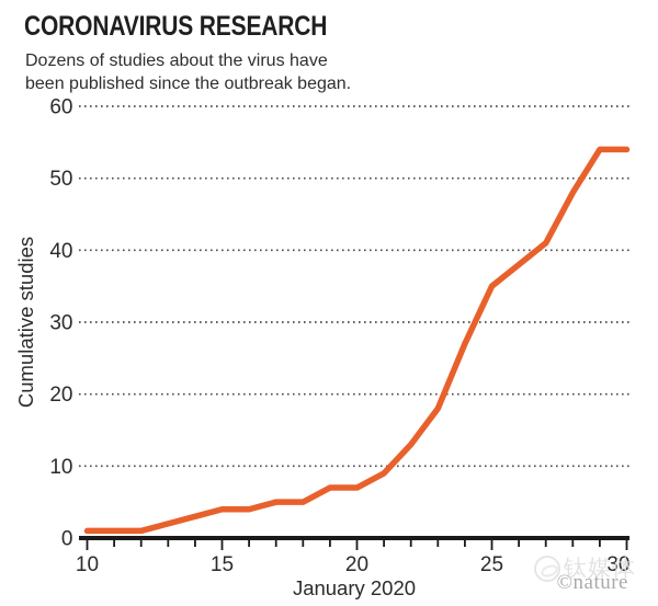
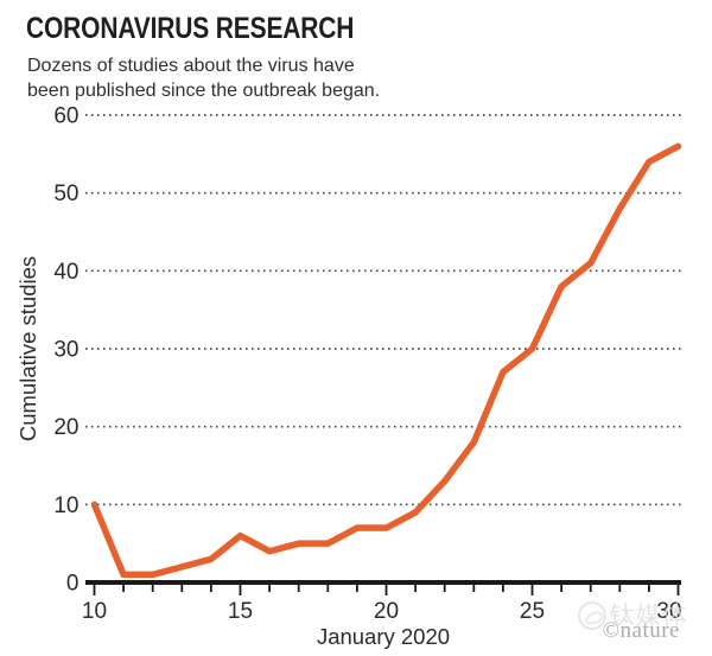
10: 1 -> 10
15: 4 -> 6
25: 35 -> 30
30: 54 -> 56
